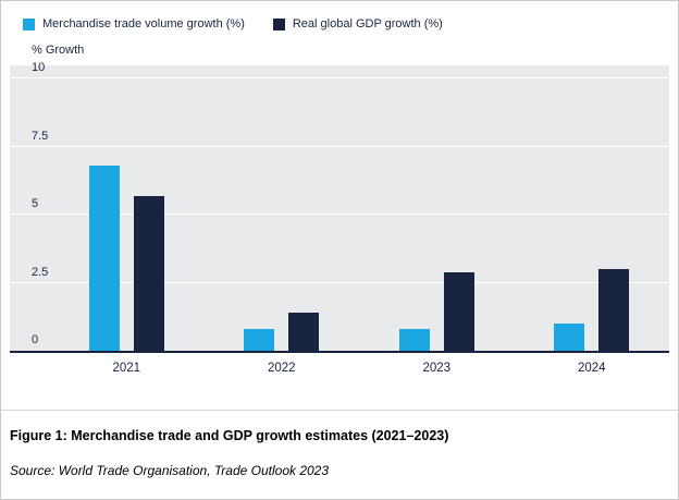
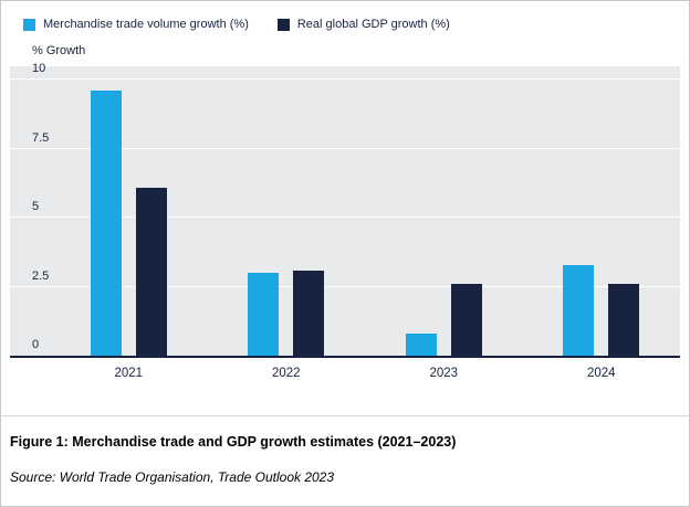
Merchandise trade volume growth (%)/2021: 6.8 -> 9.6
Real global GDP growth (%)/2021: 5.7 -> 6.1
Merchandise trade volume growth (%)/2022: 0.8 -> 3.0
Real global GDP growth (%)/2022: 1.4 -> 3.1
Real global GDP growth (%)/2023: 2.9 -> 2.6
Merchandise trade volume growth (%)/2024: 1.0 -> 3.3
Real global GDP growth (%)/2024: 3.0 -> 2.6
